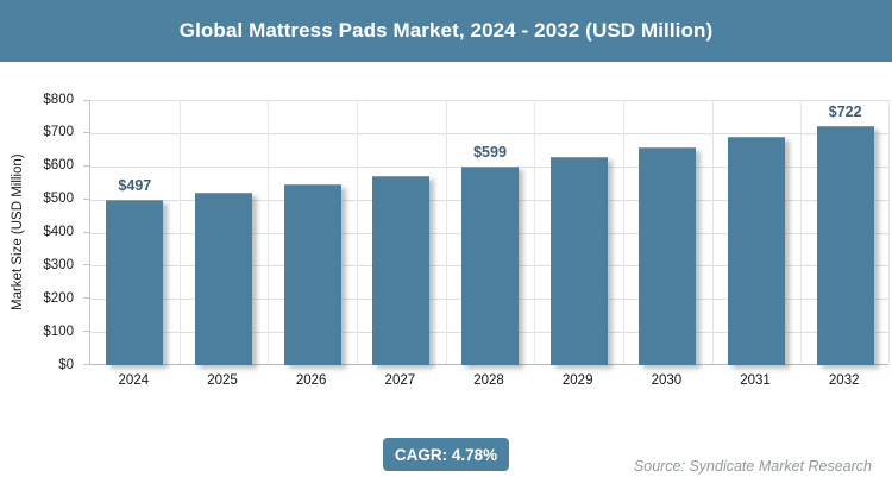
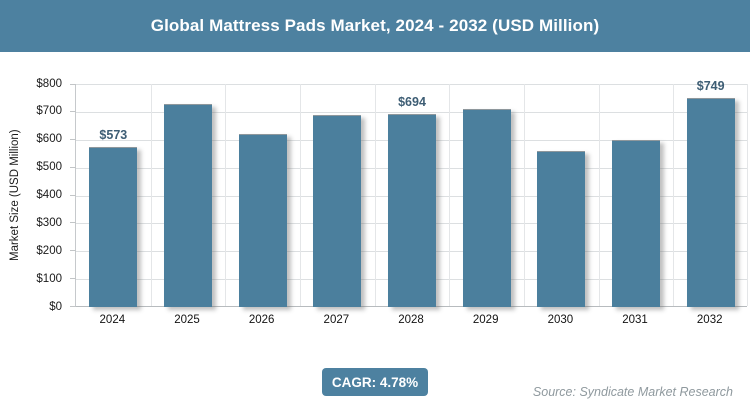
2024: $497 -> $573
2025: $520 -> $730
2026: $550 -> $620
2027: $570 -> $690
2028: $599 -> $694
2029: $630 -> $710
2030: $660 -> $560
2031: $690 -> $600
2032: $722 -> $749
